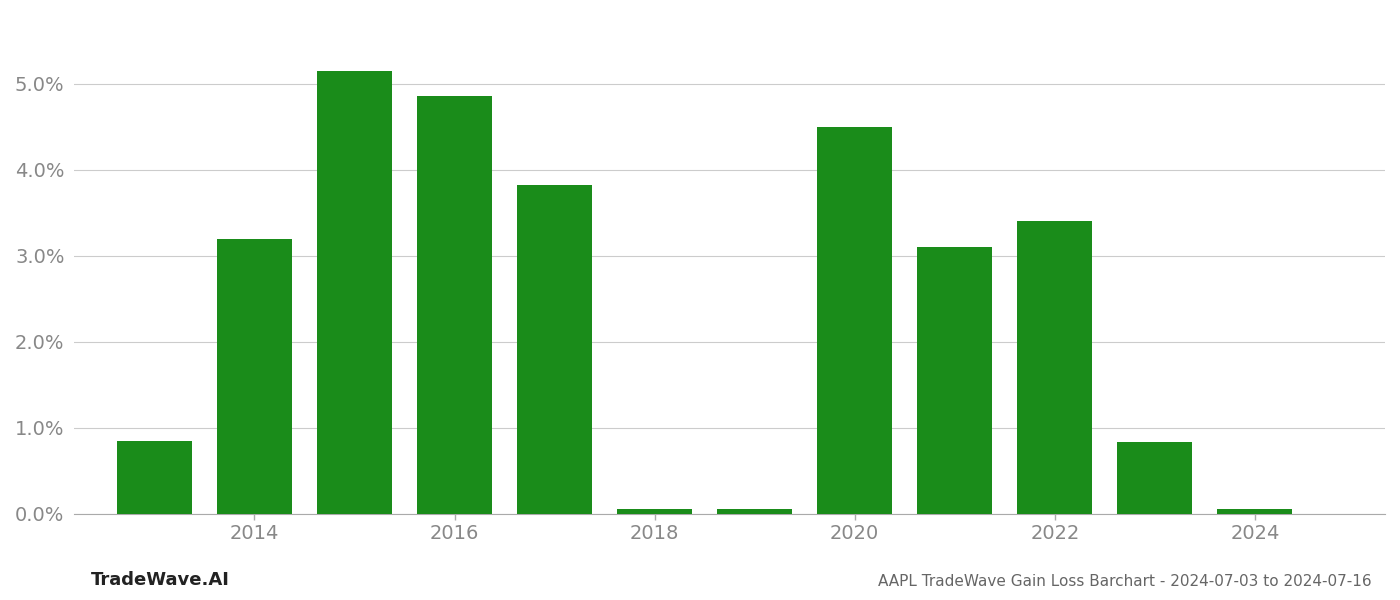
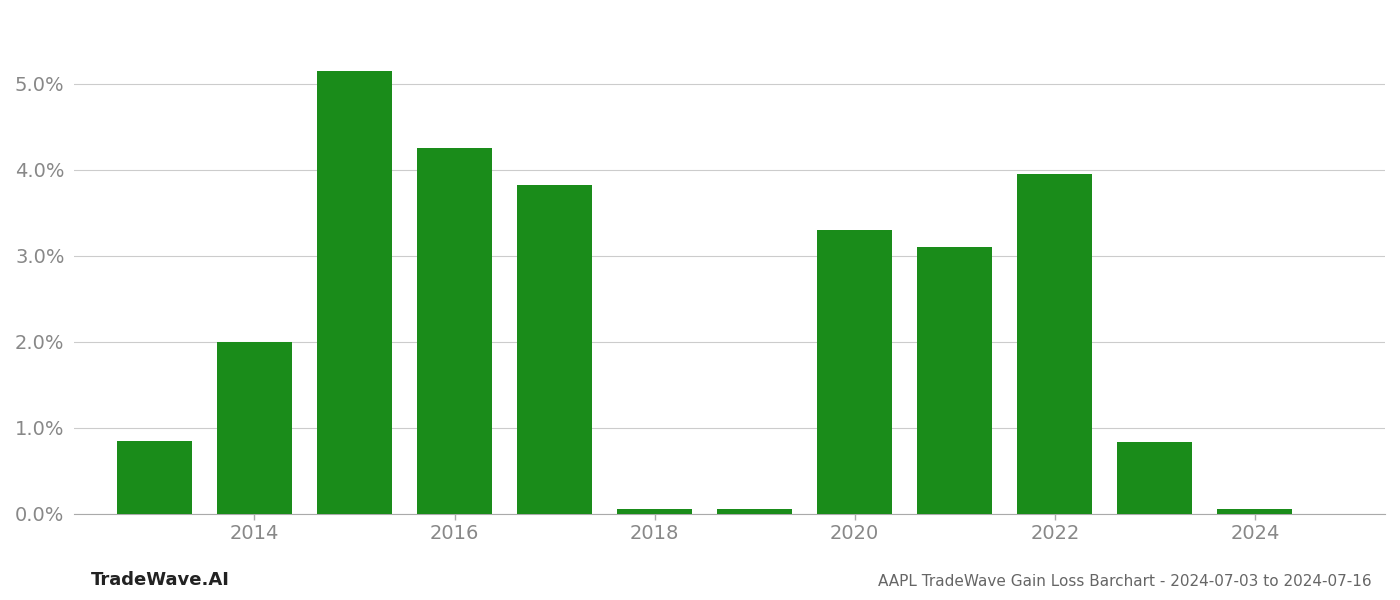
2014: 3.20% -> 2.00%
2016: 4.86% -> 4.25%
2020: 4.50% -> 3.30%
2022: 3.40% -> 3.95%
